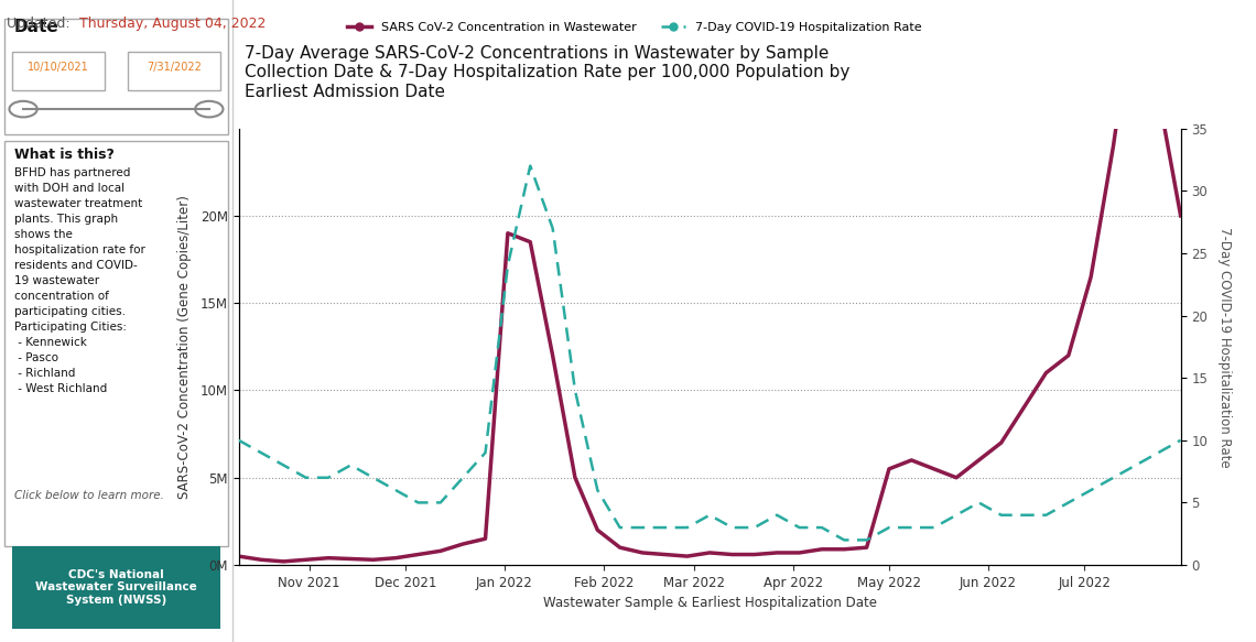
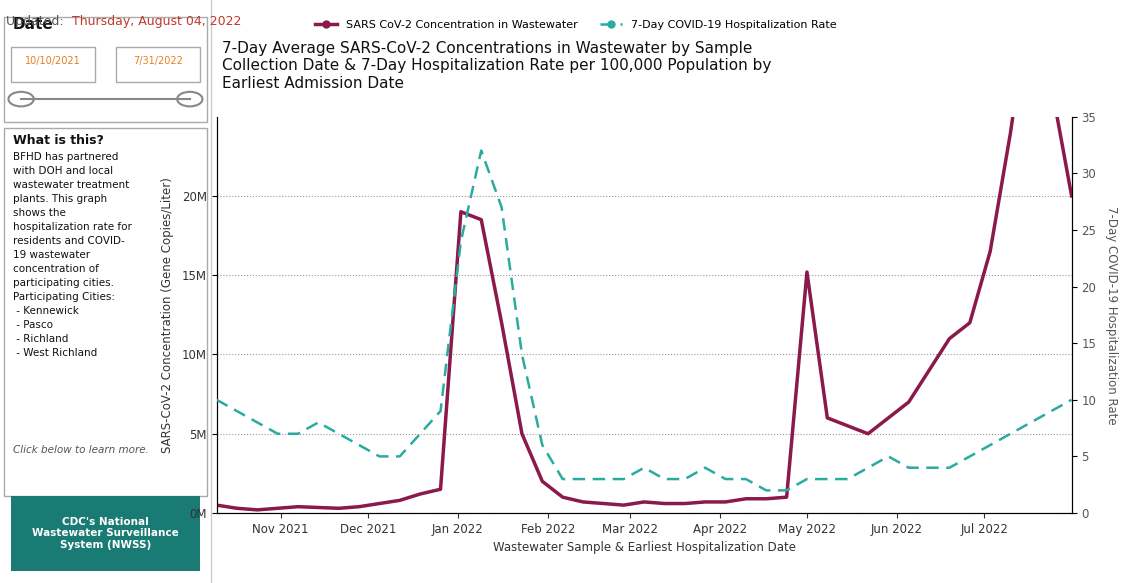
SARS CoV-2 Concentration in Wastewater/May 2022: 5.5M -> 15.2M
